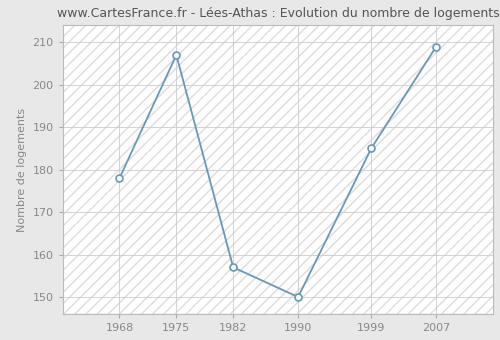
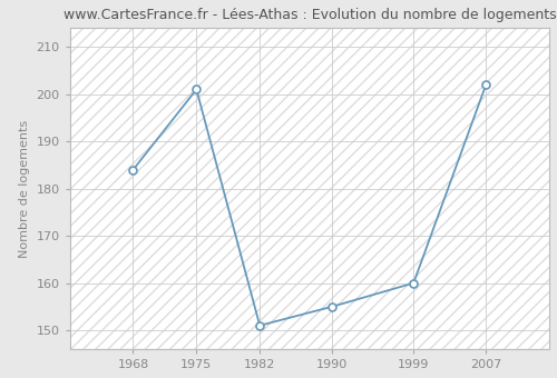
1968: 178 -> 184
1975: 207 -> 201
1982: 157 -> 151
1990: 150 -> 155
1999: 185 -> 160
2007: 209 -> 202
